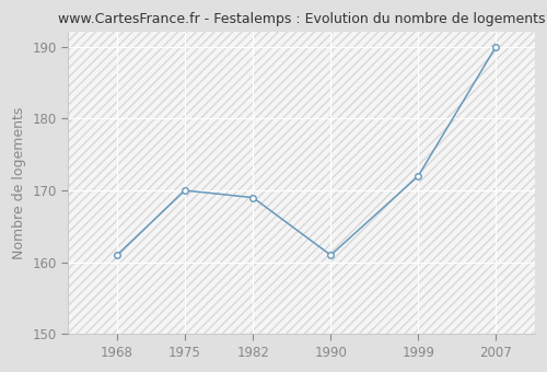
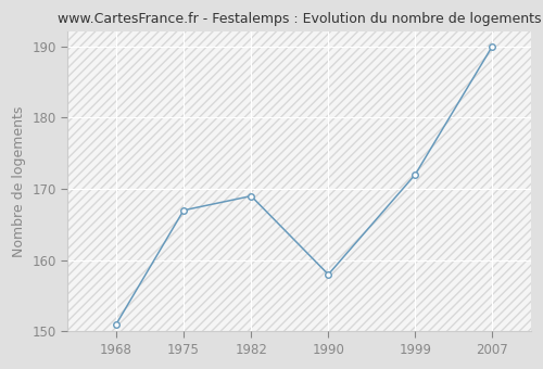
1968: 161 -> 151
1975: 170 -> 167
1990: 161 -> 158
